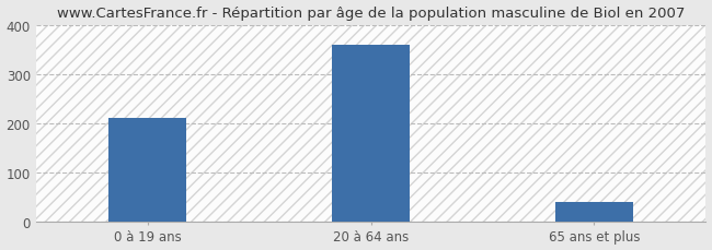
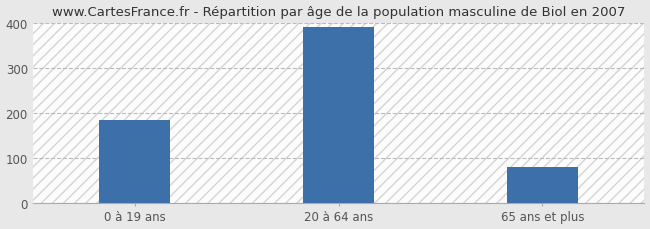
0 à 19 ans: 210 -> 185
20 à 64 ans: 360 -> 390
65 ans et plus: 40 -> 80
